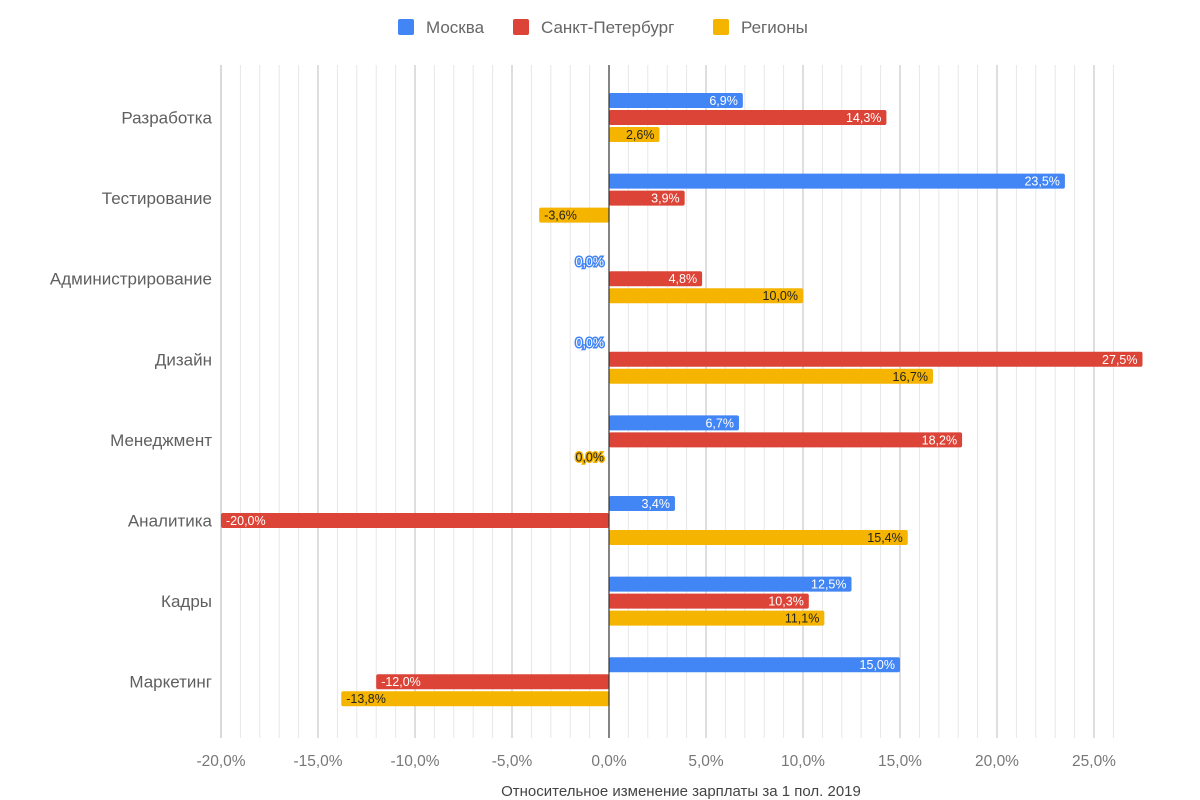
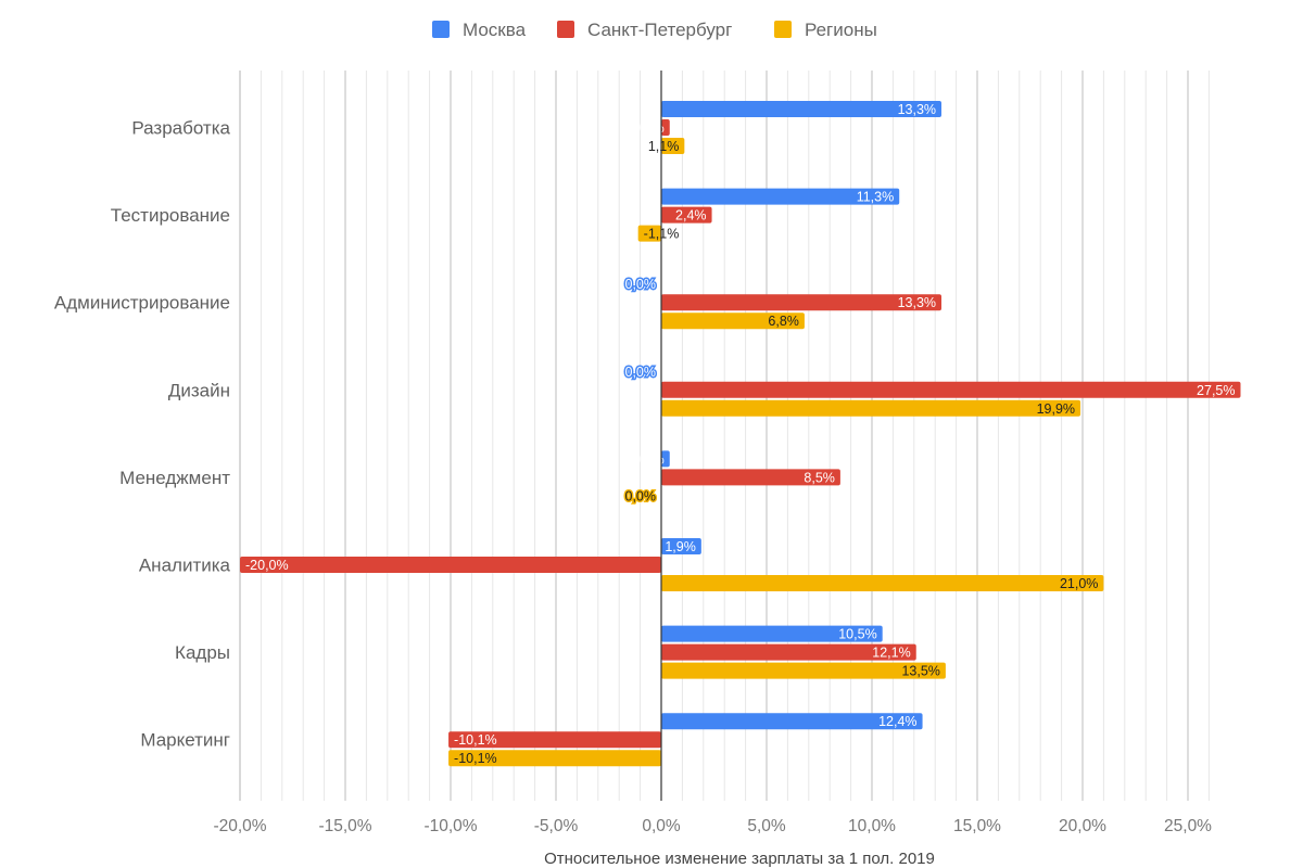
Москва/Разработка: 6,9% -> 13,3%
Санкт-Петербург/Разработка: 14,3% -> 0,4%
Регионы/Разработка: 2,6% -> 1,1%
Москва/Тестирование: 23,5% -> 11,3%
Санкт-Петербург/Тестирование: 3,9% -> 2,4%
Регионы/Тестирование: -3,6% -> -1,1%
Санкт-Петербург/Администрирование: 4,8% -> 13,3%
Регионы/Администрирование: 10,0% -> 6,8%
Регионы/Дизайн: 16,7% -> 19,9%
Москва/Менеджмент: 6,7% -> 0,4%
Санкт-Петербург/Менеджмент: 18,2% -> 8,5%
Москва/Аналитика: 3,4% -> 1,9%
Регионы/Аналитика: 15,4% -> 21,0%
Москва/Кадры: 12,5% -> 10,5%
Санкт-Петербург/Кадры: 10,3% -> 12,1%
Регионы/Кадры: 11,1% -> 13,5%
Москва/Маркетинг: 15,0% -> 12,4%
Санкт-Петербург/Маркетинг: -12,0% -> -10,1%
Регионы/Маркетинг: -13,8% -> -10,1%
